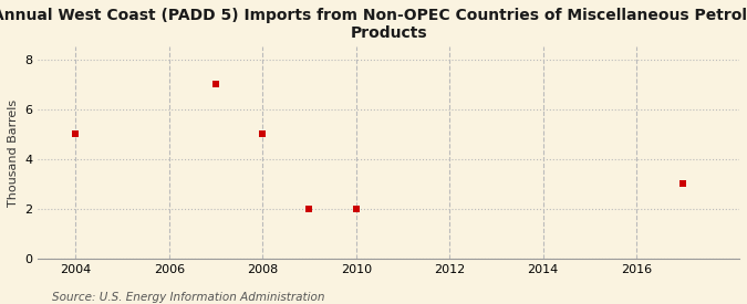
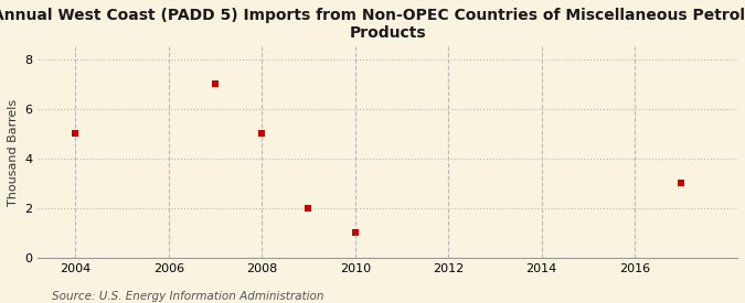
2010: 2 -> 1
